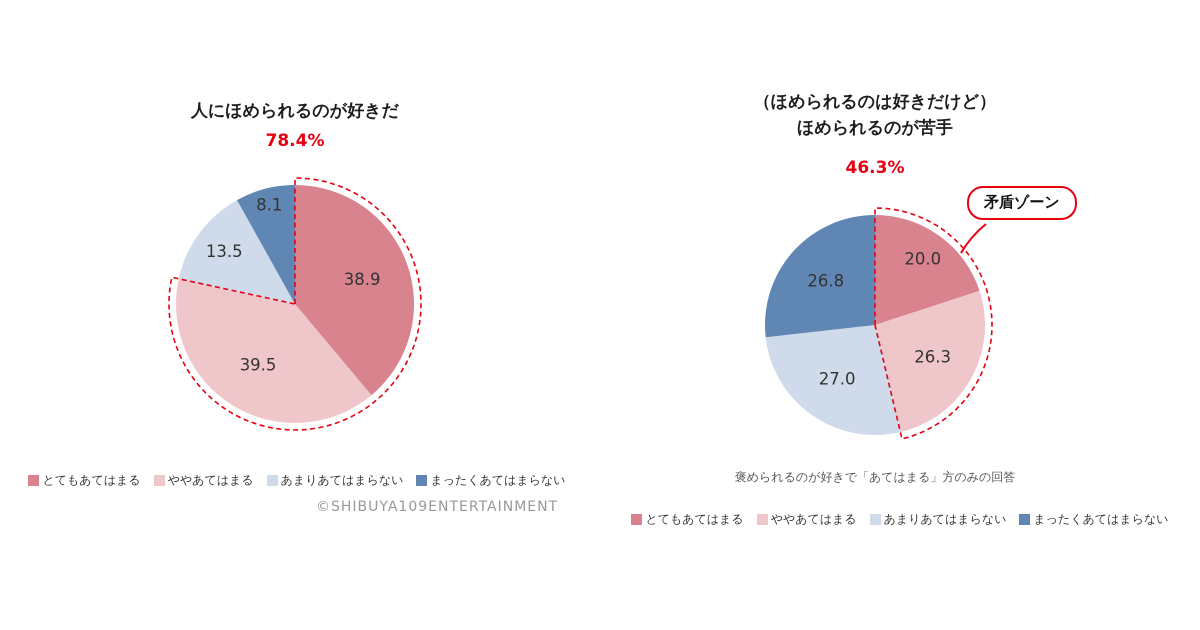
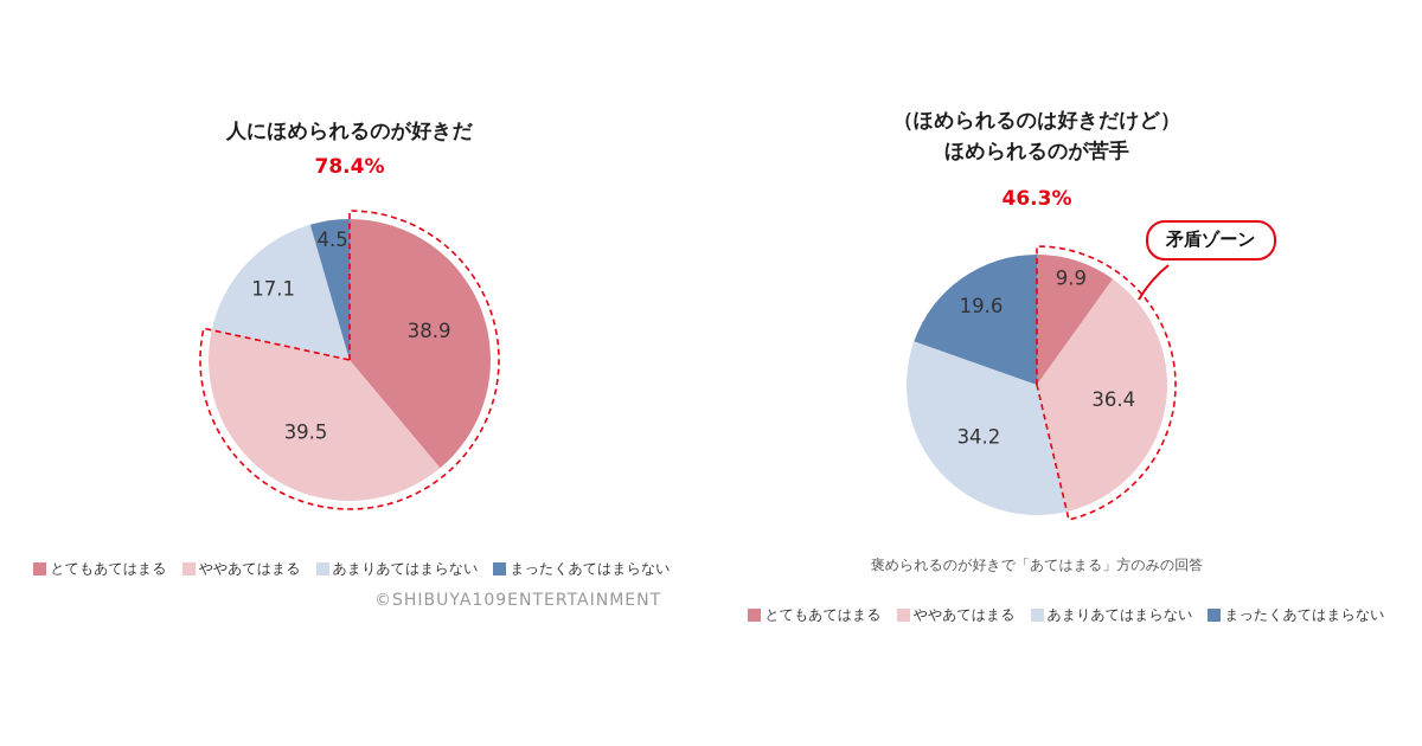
人にほめられるのが好きだ/あまりあてはまらない: 13.5 -> 17.1
人にほめられるのが好きだ/まったくあてはまらない: 8.1 -> 4.5
（ほめられるのは好きだけど）ほめられるのが苦手/とてもあてはまる: 20.0 -> 9.9
（ほめられるのは好きだけど）ほめられるのが苦手/ややあてはまる: 26.3 -> 36.4
（ほめられるのは好きだけど）ほめられるのが苦手/あまりあてはまらない: 27.0 -> 34.2
（ほめられるのは好きだけど）ほめられるのが苦手/まったくあてはまらない: 26.8 -> 19.6
